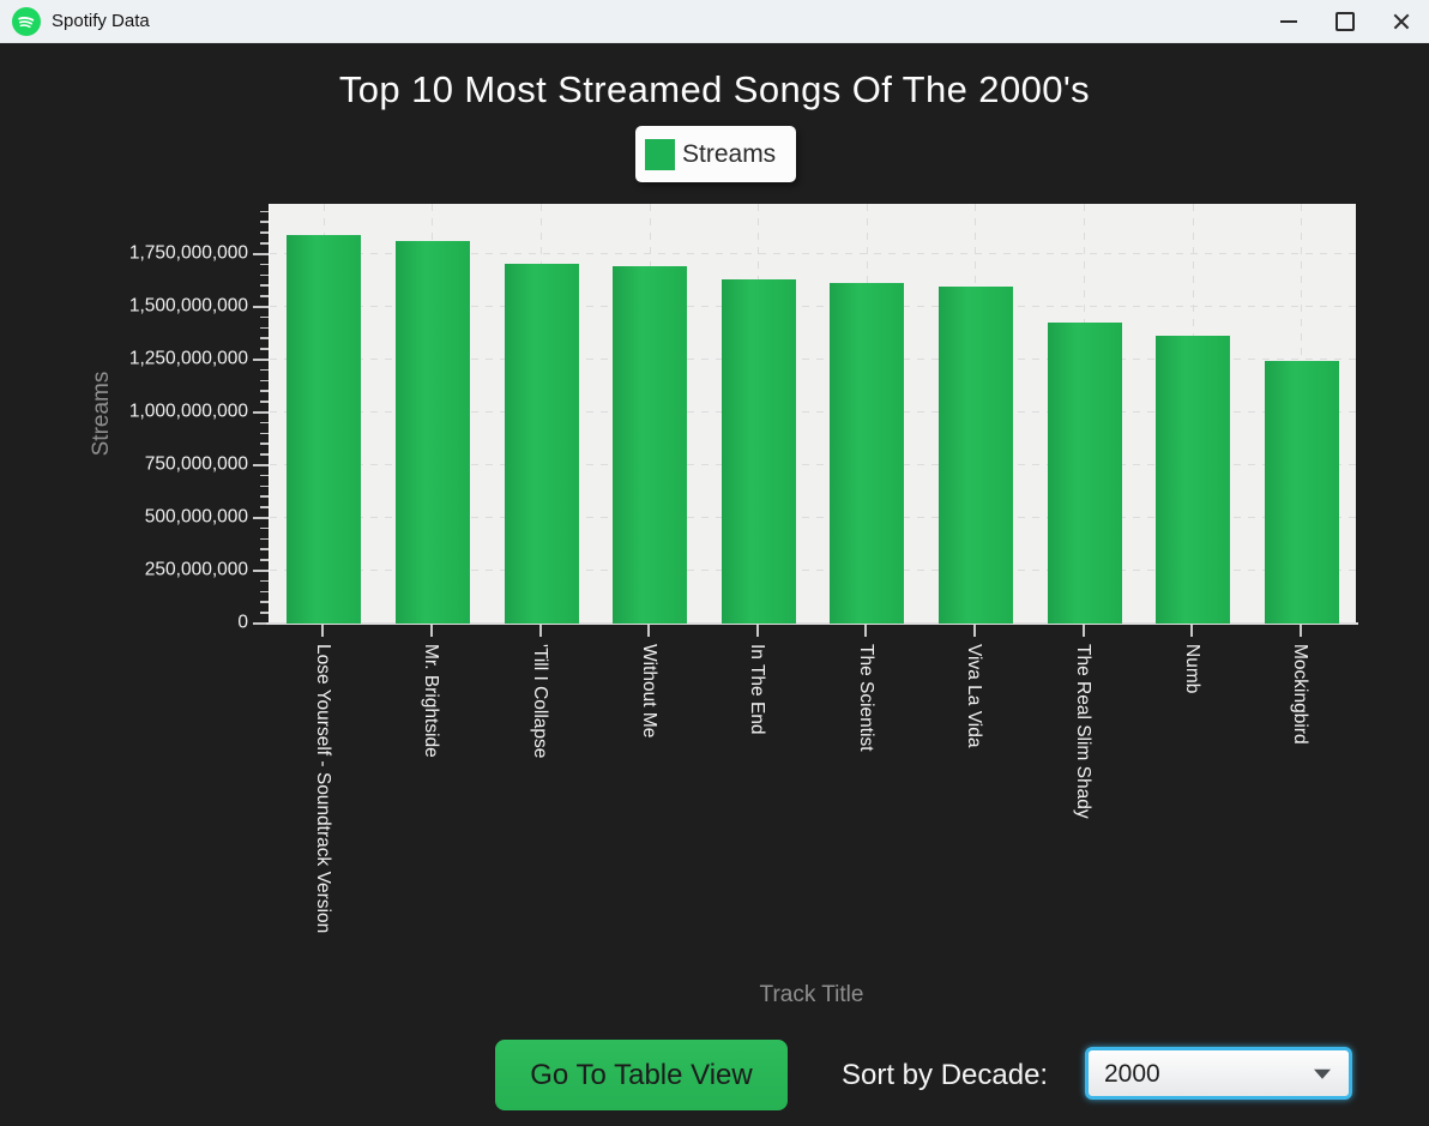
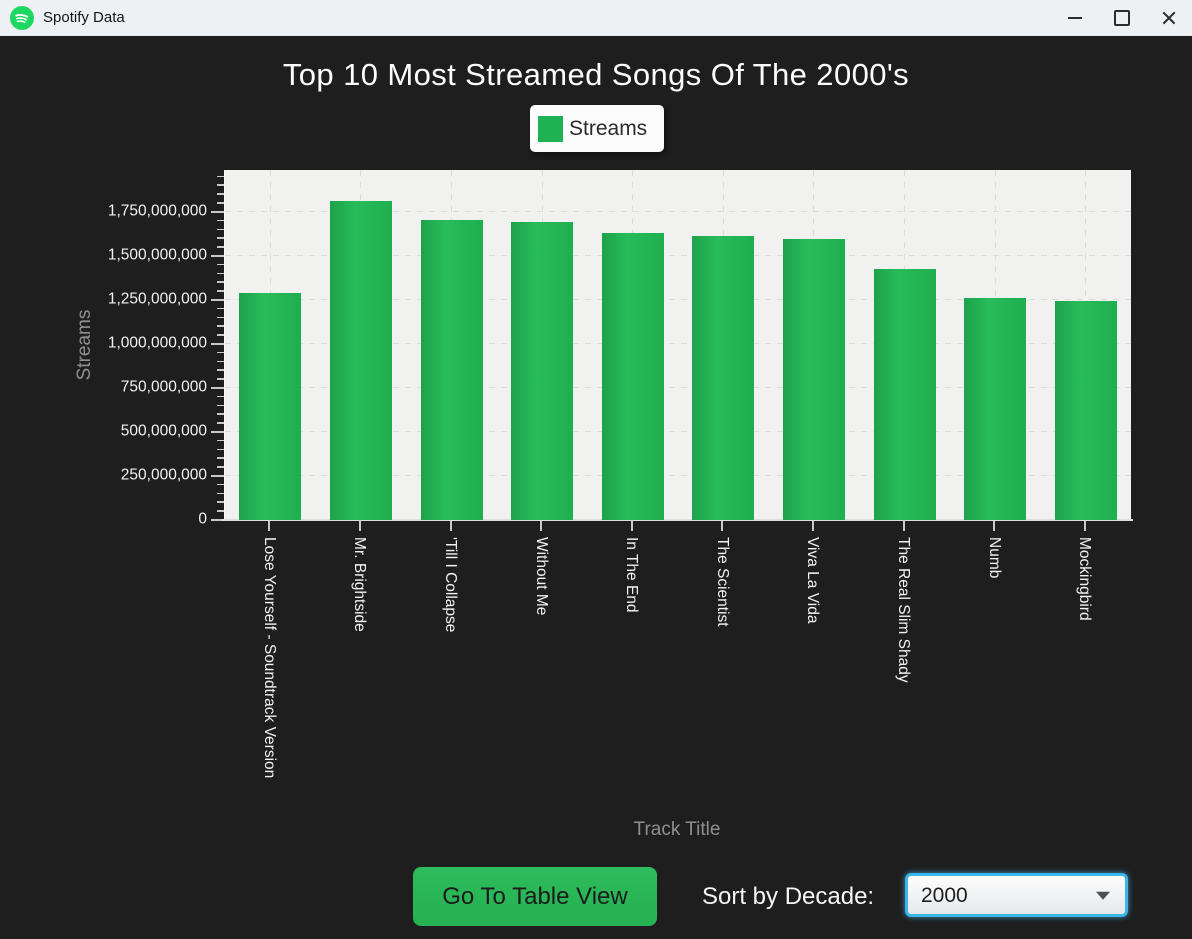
Lose Yourself - Soundtrack Version: 1840000000 -> 1290000000
Numb: 1360000000 -> 1260000000
